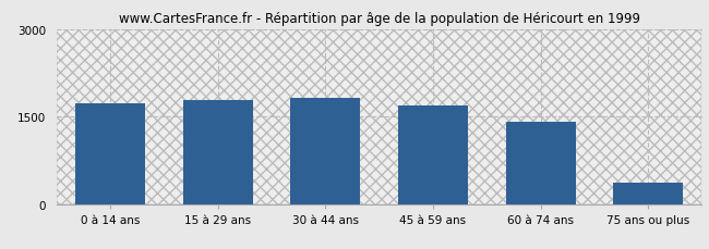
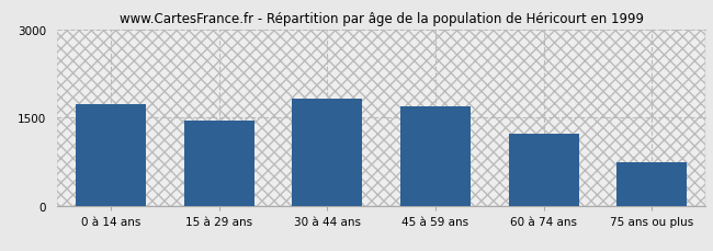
15 à 29 ans: 1790 -> 1440
60 à 74 ans: 1400 -> 1220
75 ans ou plus: 370 -> 740
